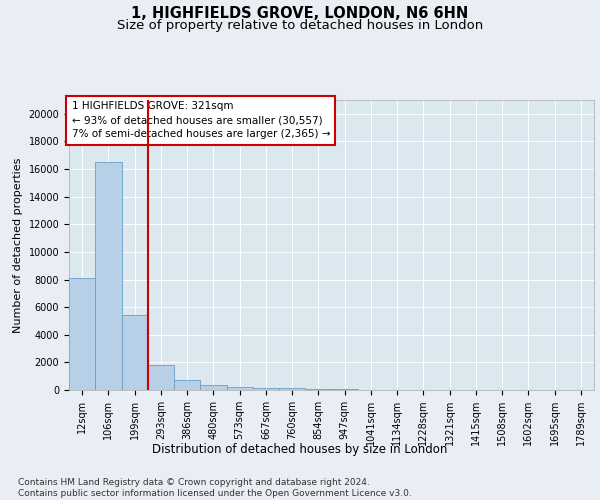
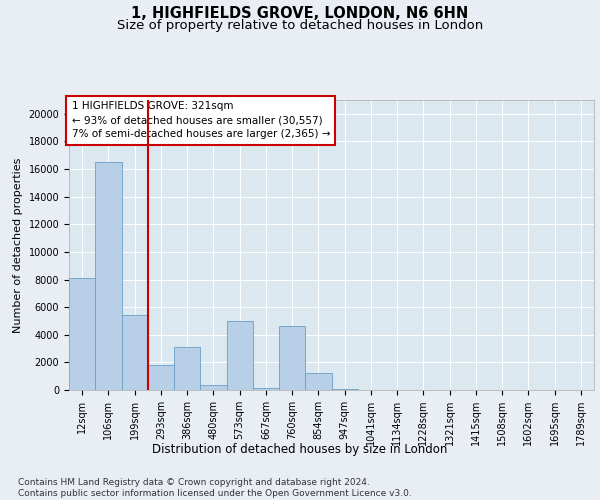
386sqm: 700 -> 3100
573sqm: 200 -> 5000
760sqm: 200 -> 4600
854sqm: 100 -> 1200
